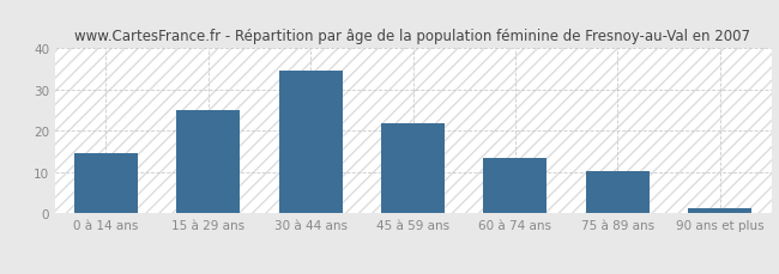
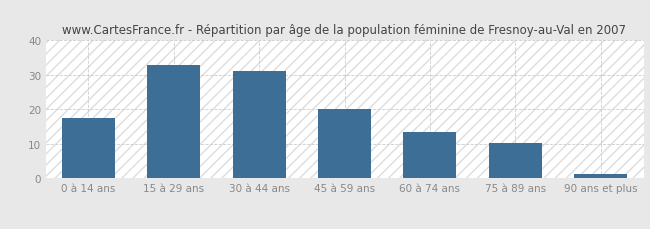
0 à 14 ans: 14.5 -> 17.5
15 à 29 ans: 25.0 -> 33.0
30 à 44 ans: 34.5 -> 31.0
45 à 59 ans: 22.0 -> 20.0
